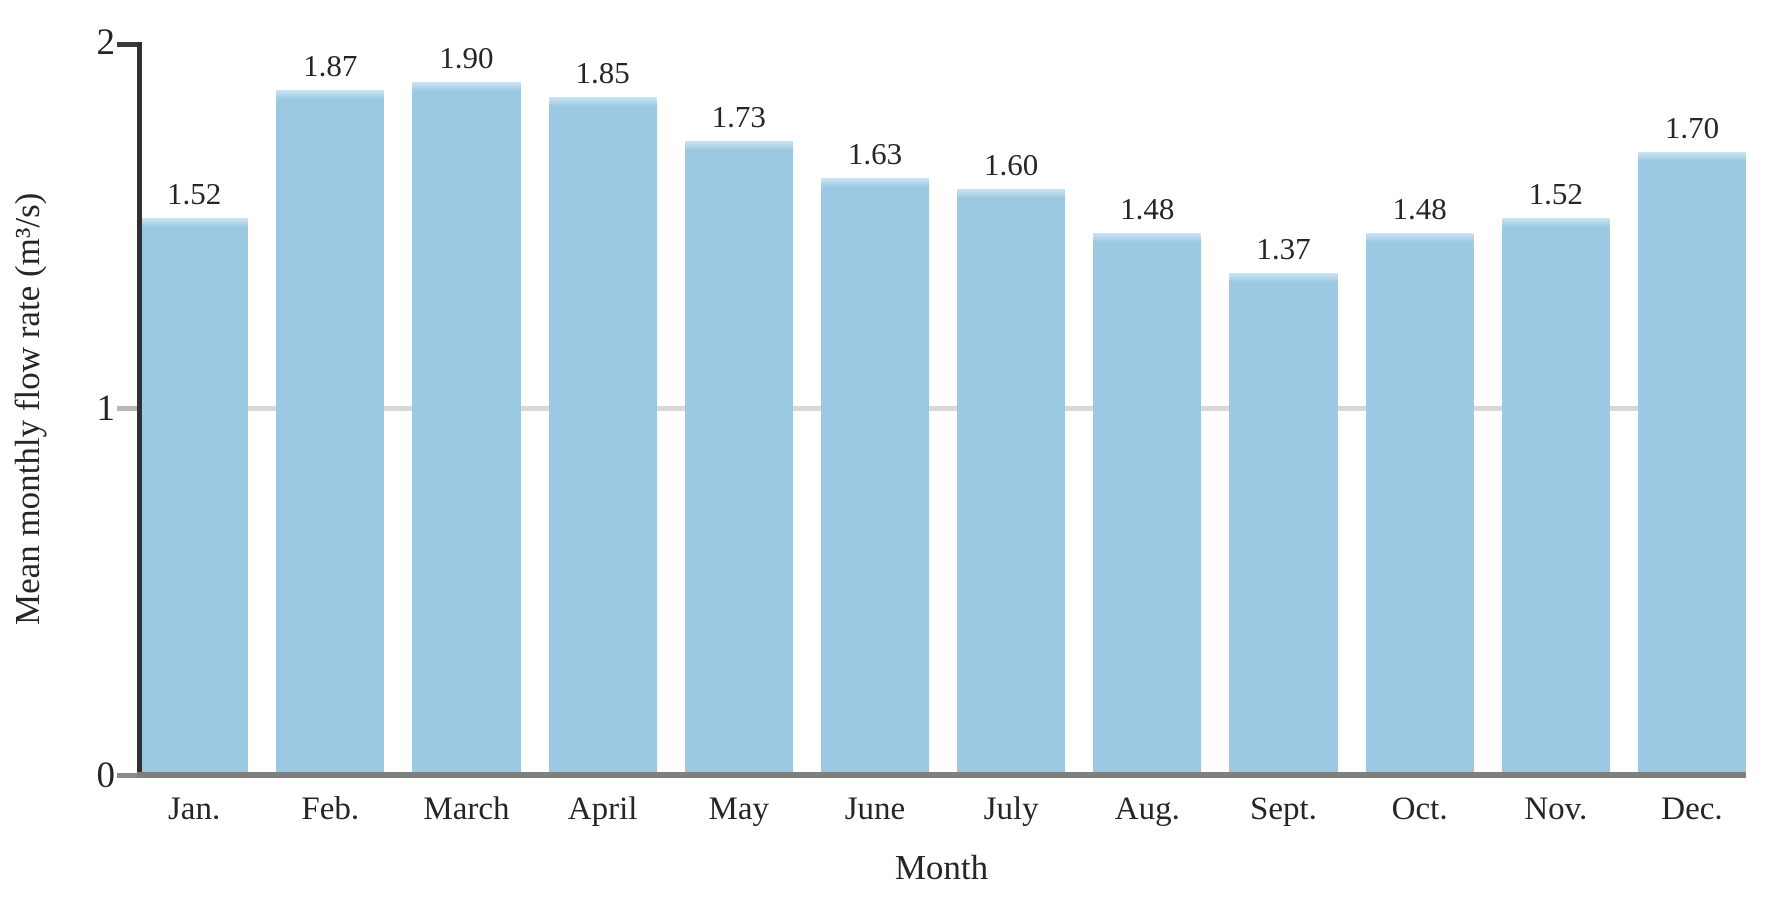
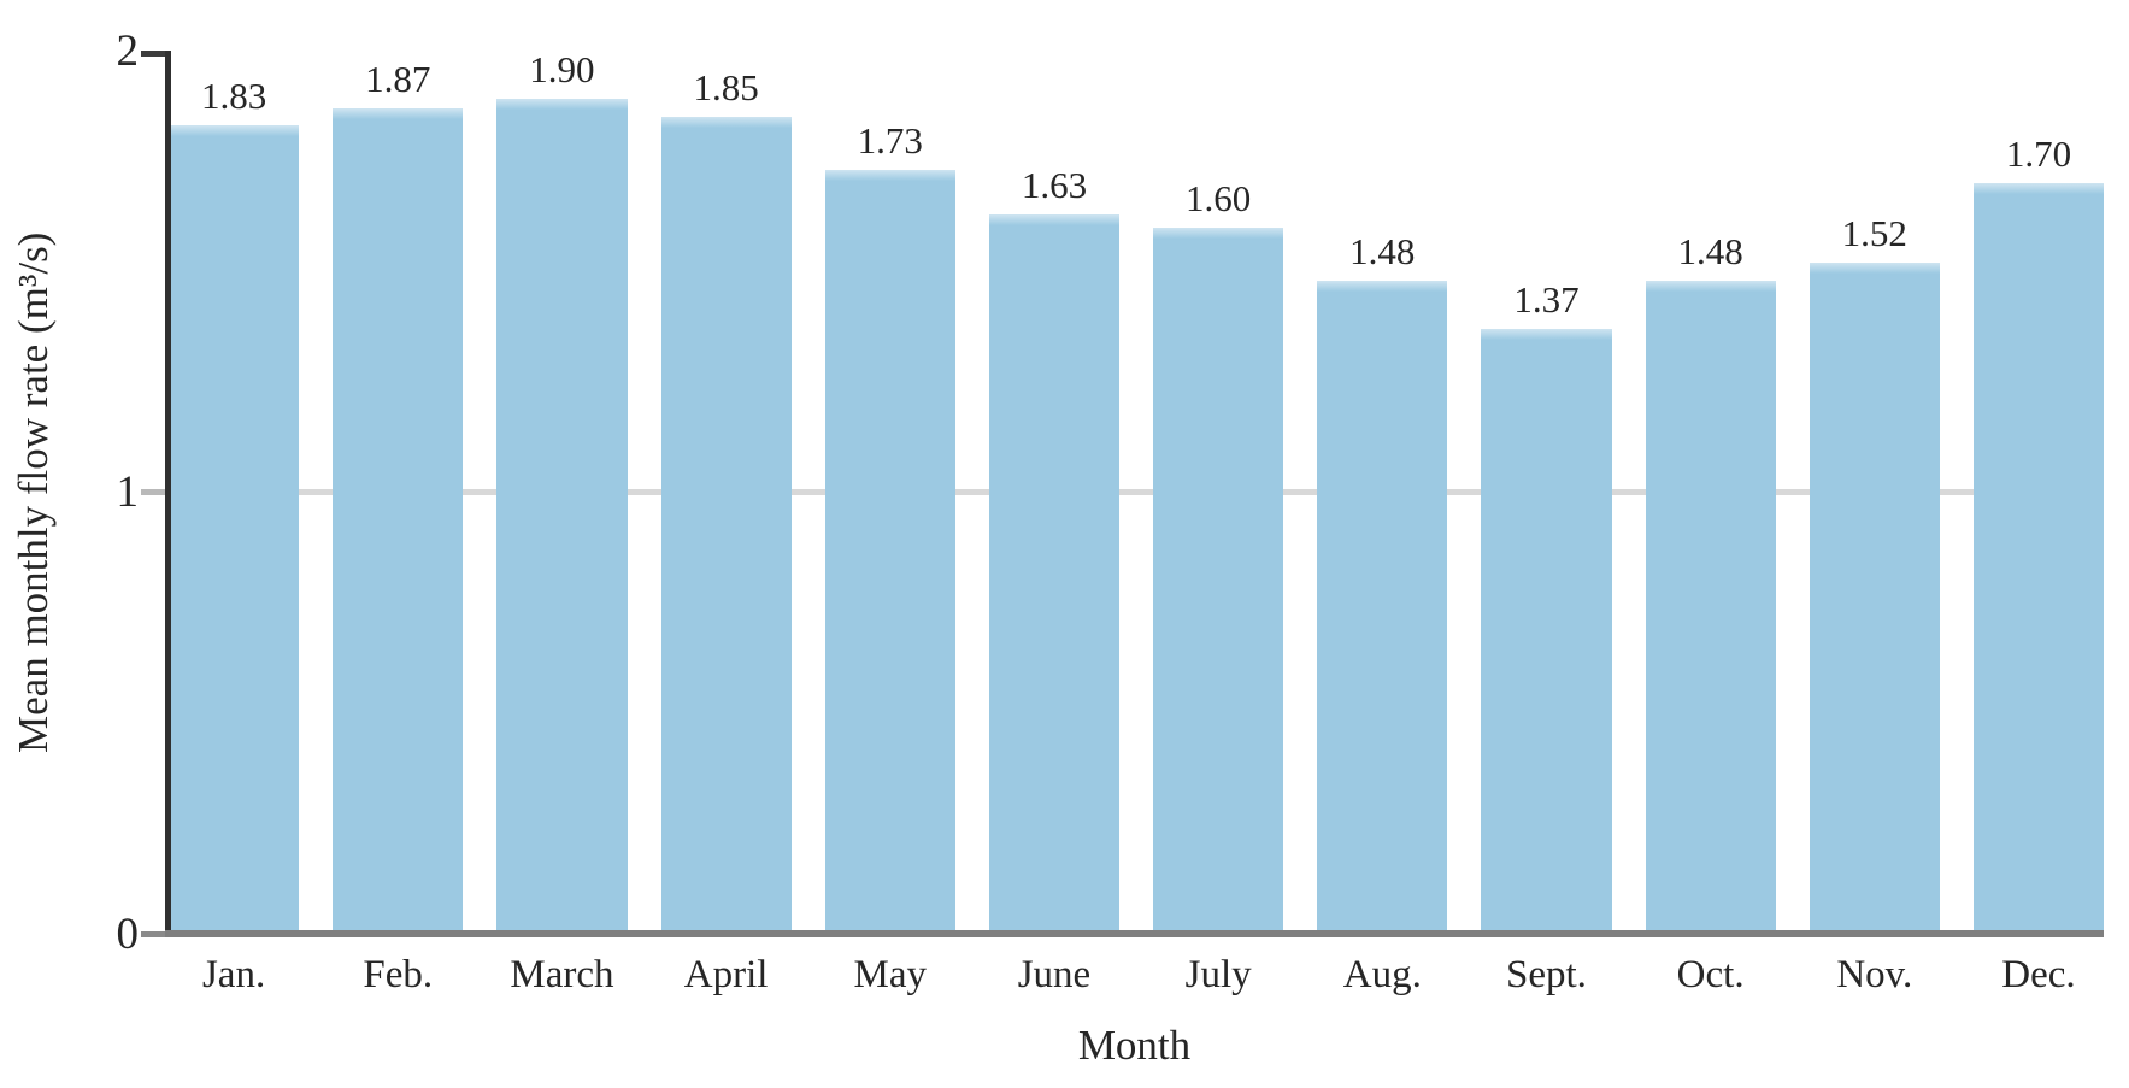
Jan.: 1.52 -> 1.83
